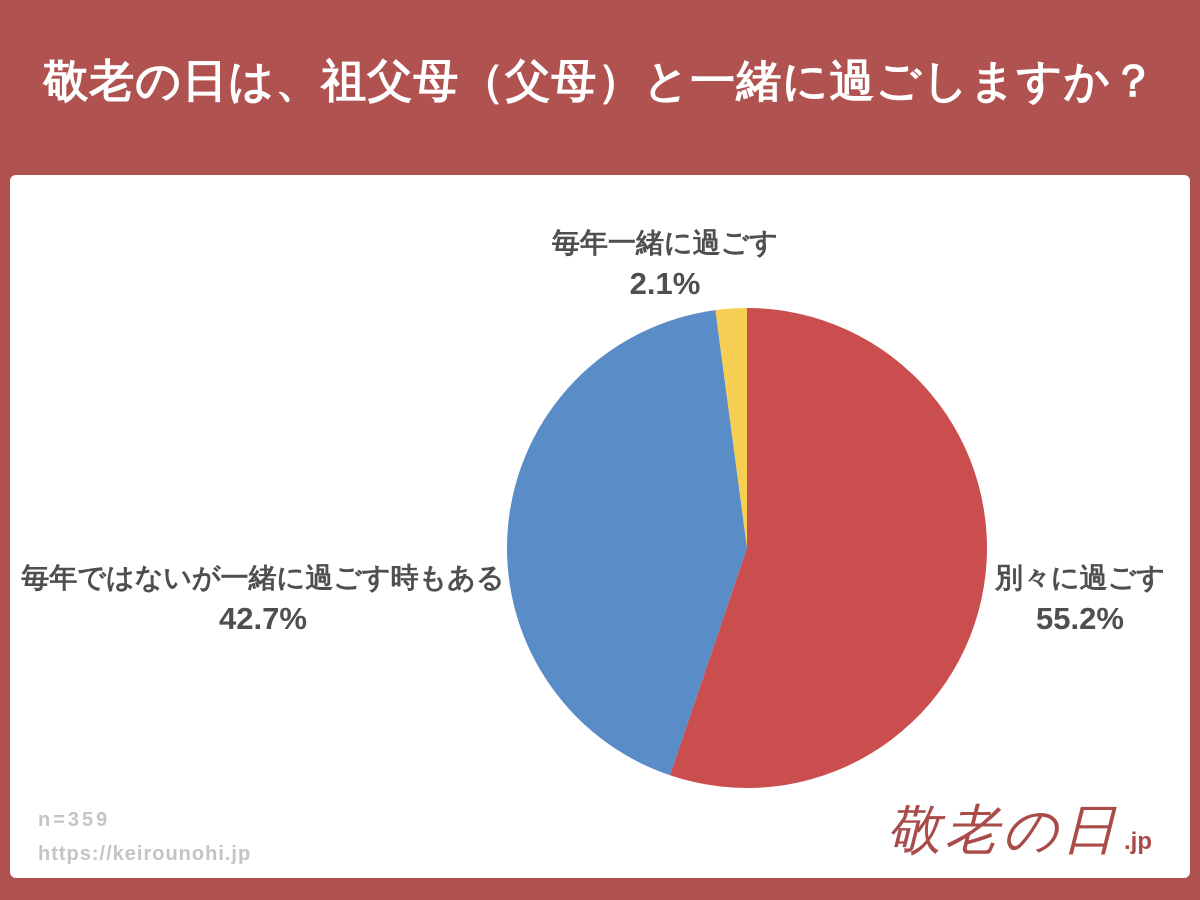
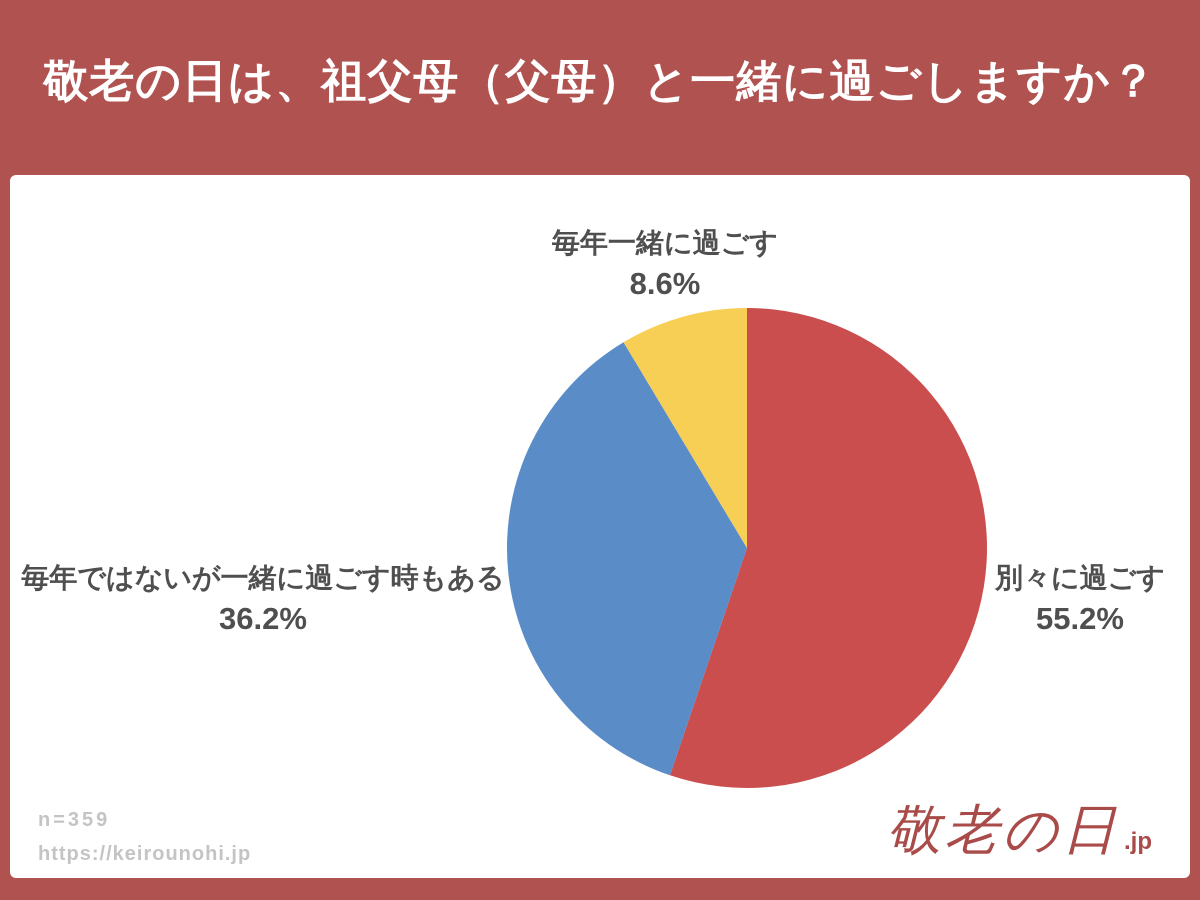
毎年ではないが一緒に過ごす時もある: 42.7% -> 36.2%
毎年一緒に過ごす: 2.1% -> 8.6%
